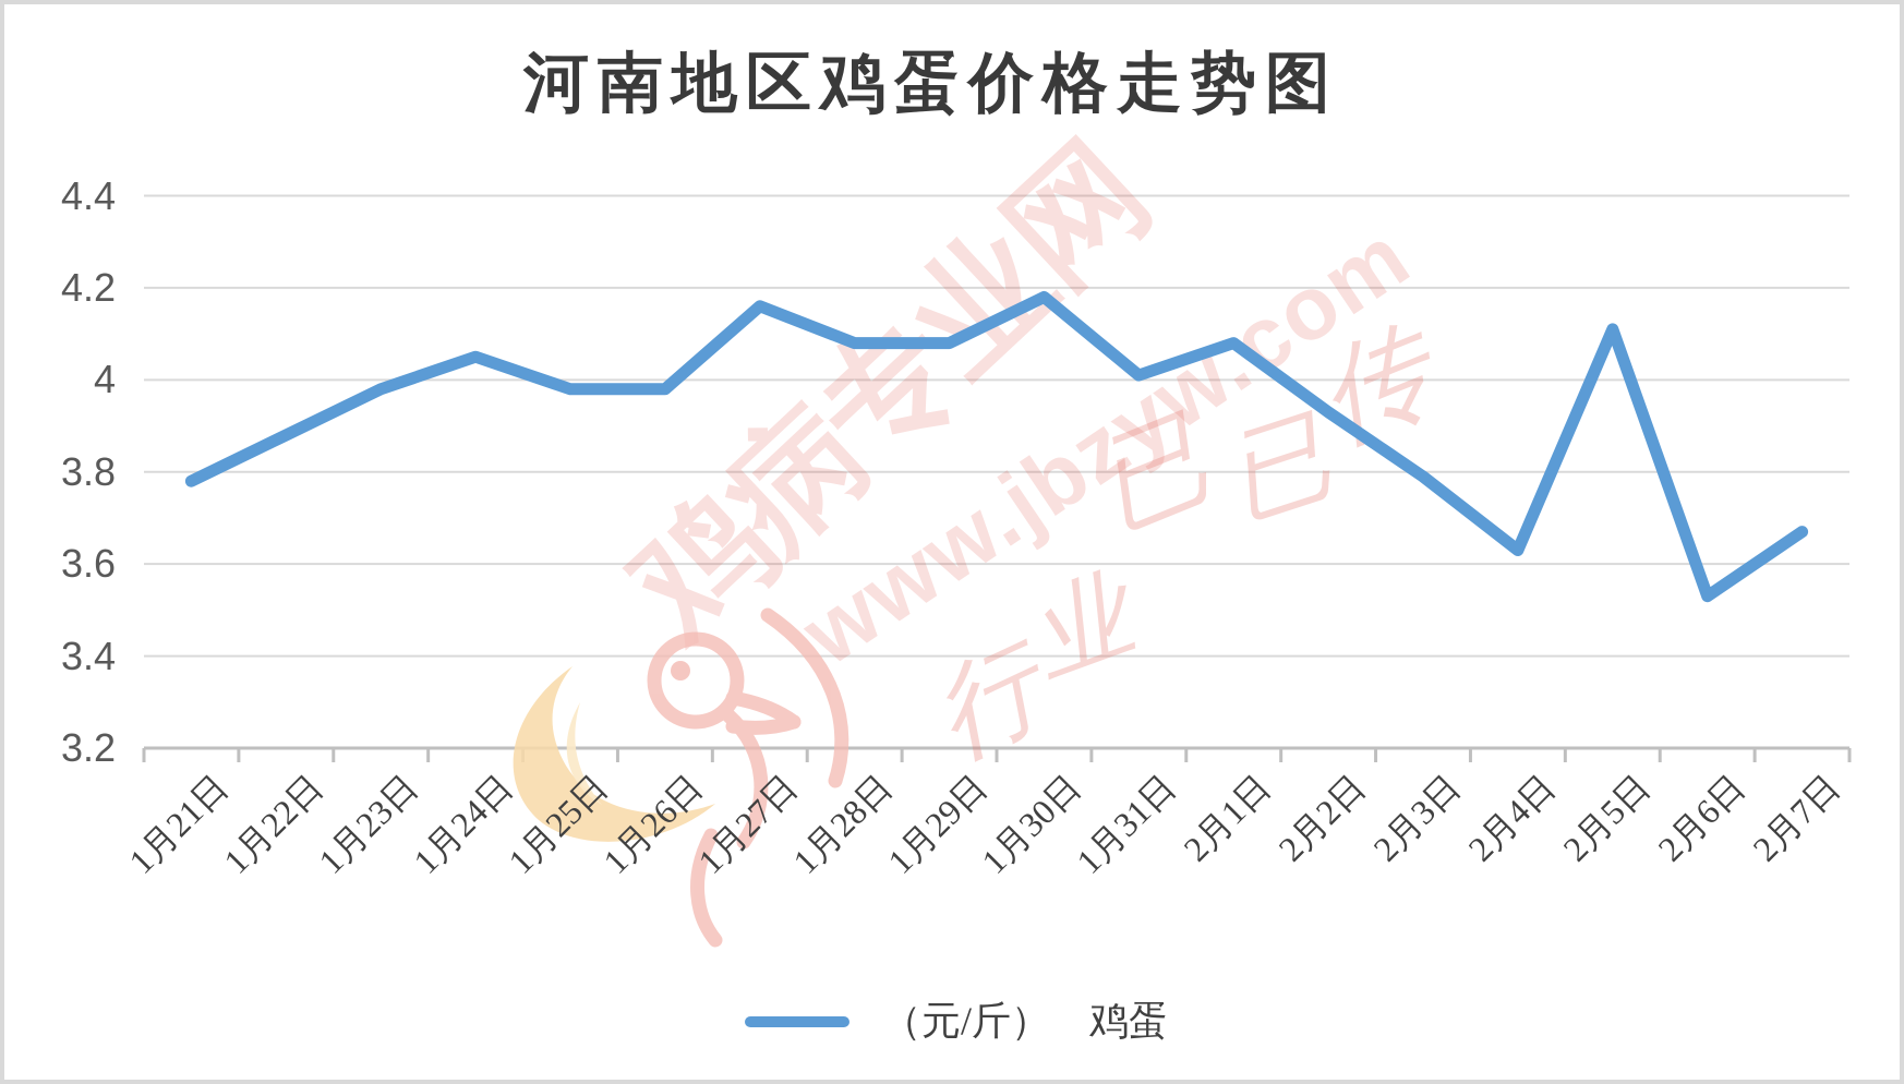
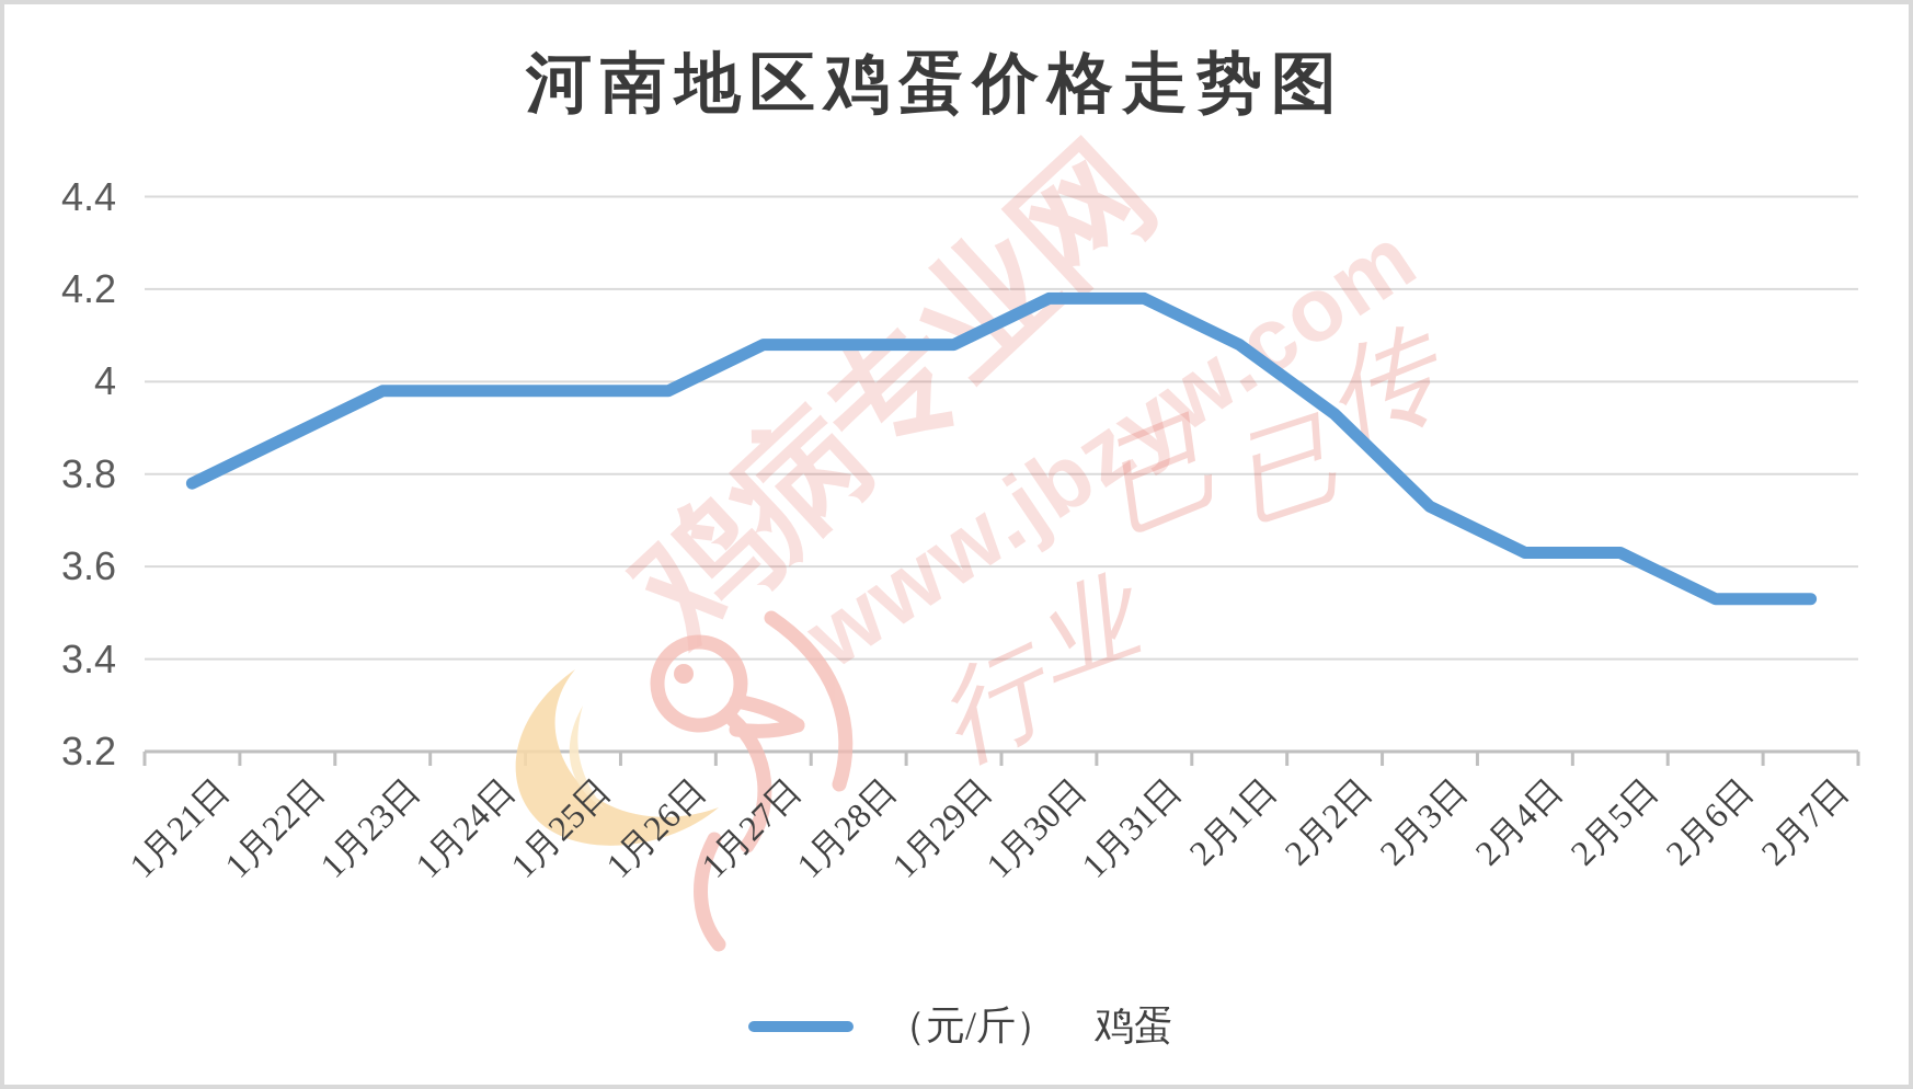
1月24日: 4.05 -> 3.98
1月27日: 4.16 -> 4.08
1月31日: 4.01 -> 4.18
2月3日: 3.79 -> 3.73
2月5日: 4.11 -> 3.63
2月7日: 3.67 -> 3.53
